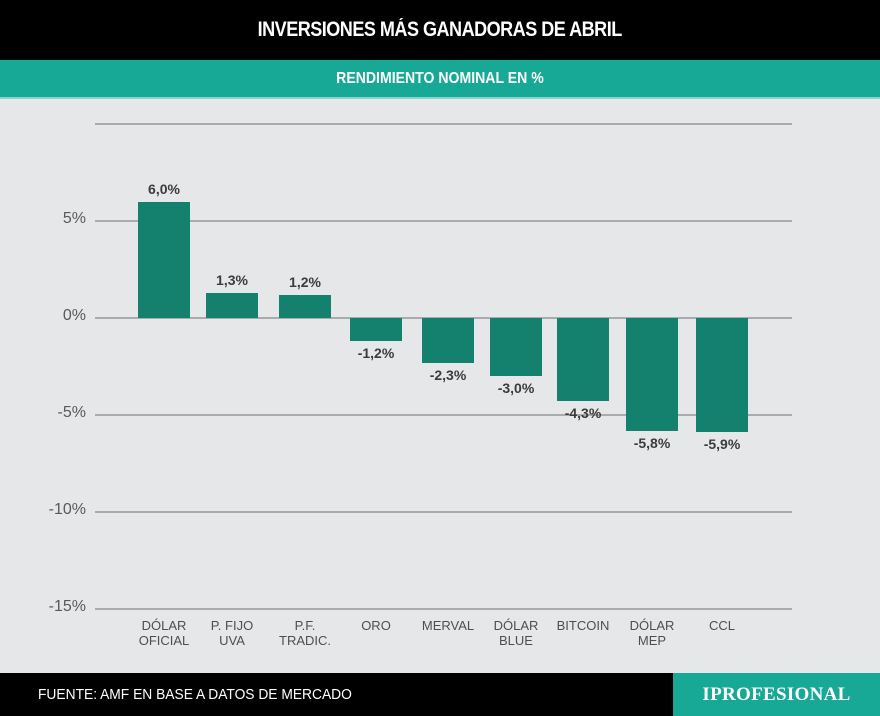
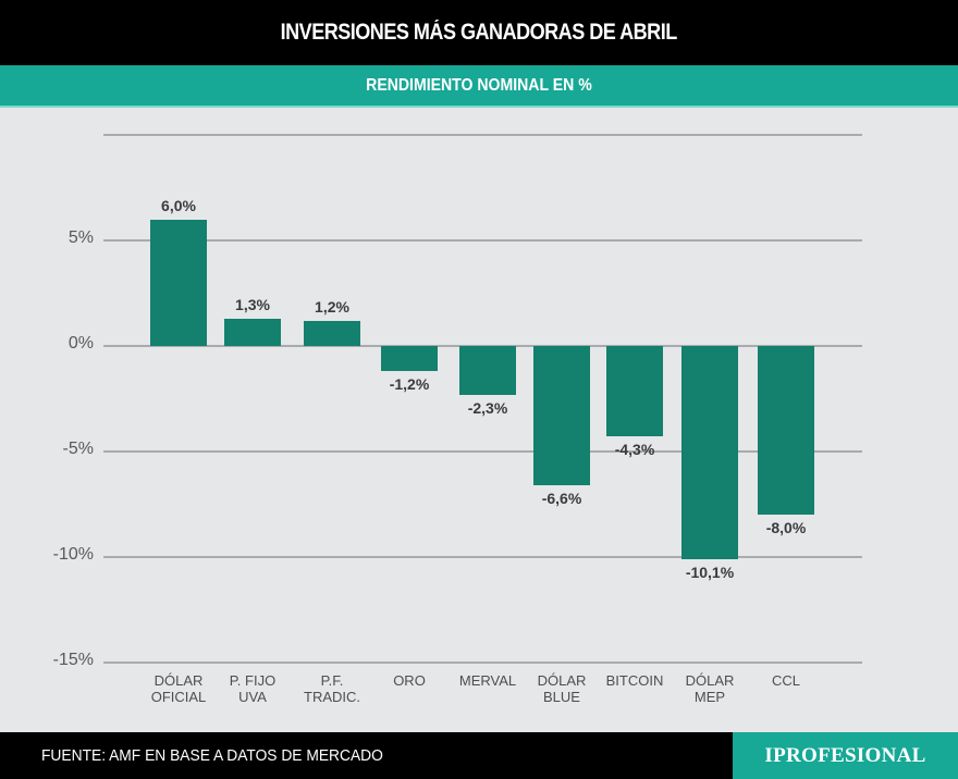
DÓLAR BLUE: -3,0% -> -6,6%
DÓLAR MEP: -5,8% -> -10,1%
CCL: -5,9% -> -8,0%
